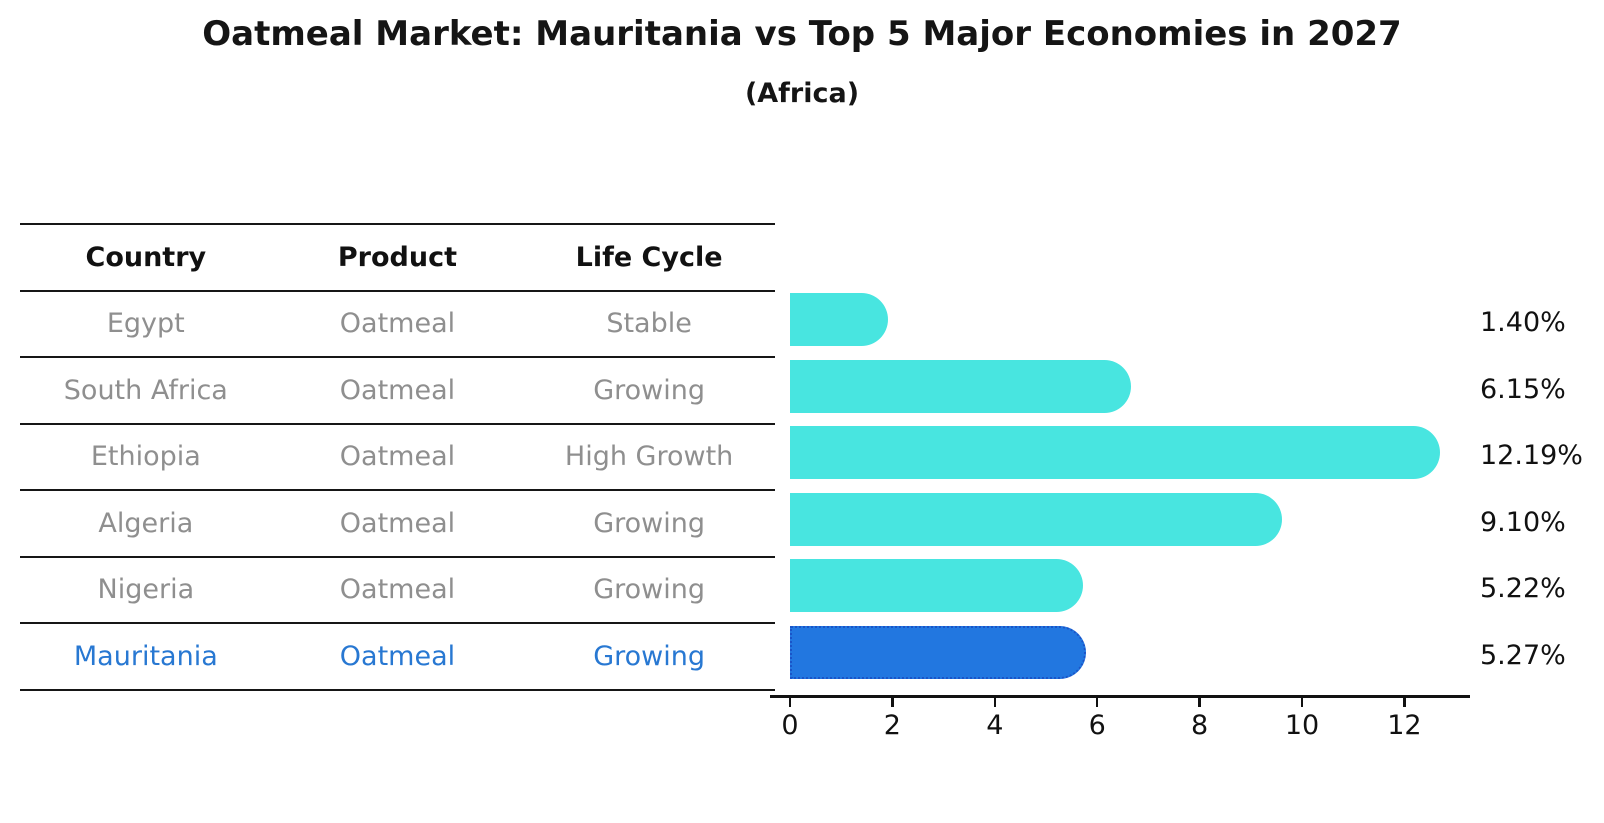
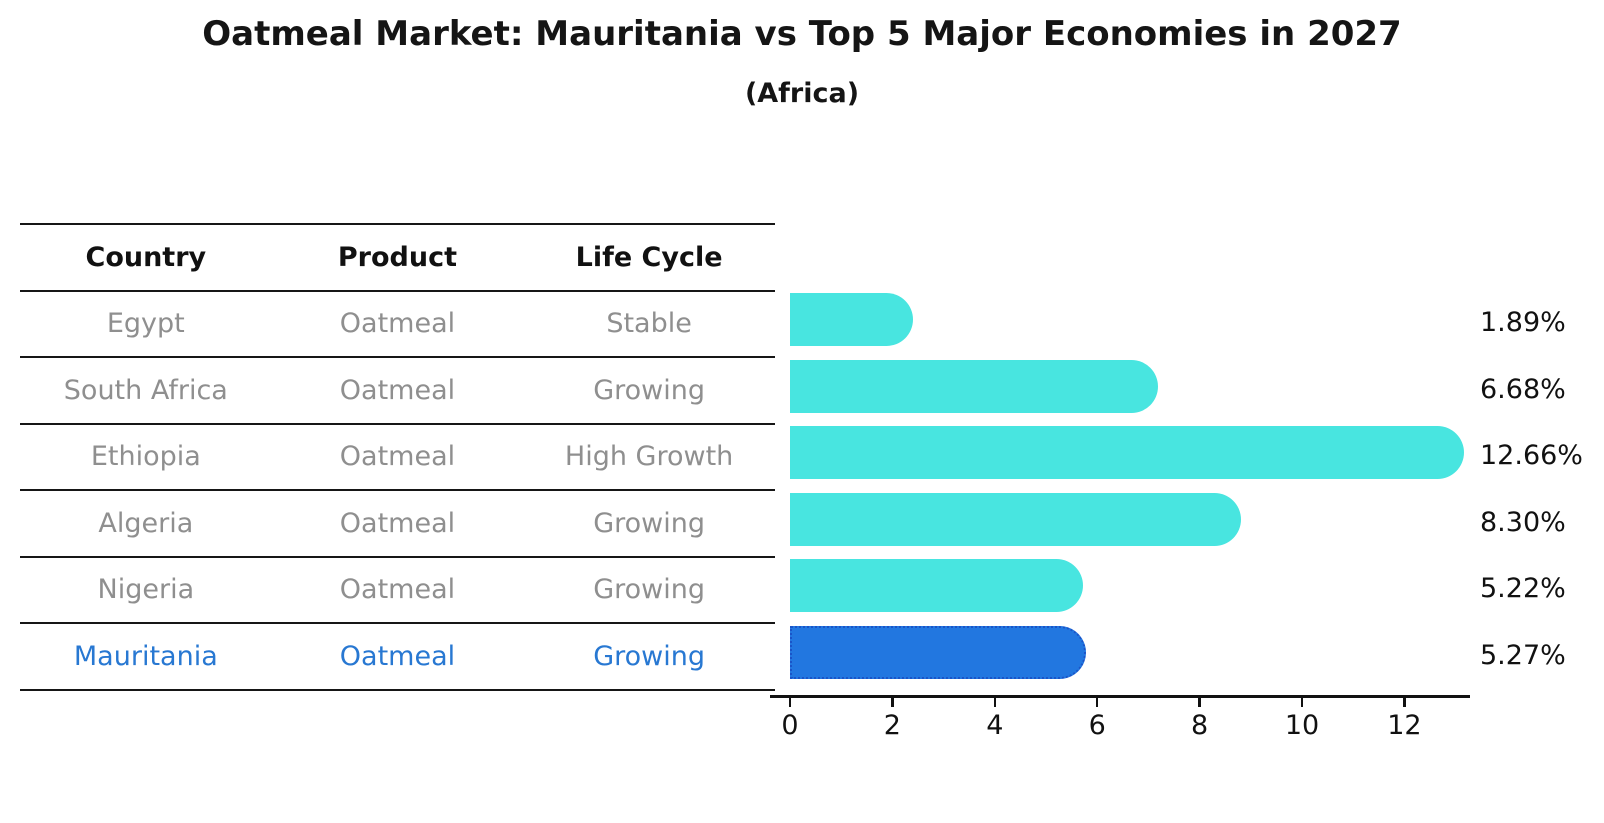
Egypt: 1.40% -> 1.89%
South Africa: 6.15% -> 6.68%
Ethiopia: 12.19% -> 12.66%
Algeria: 9.10% -> 8.30%
